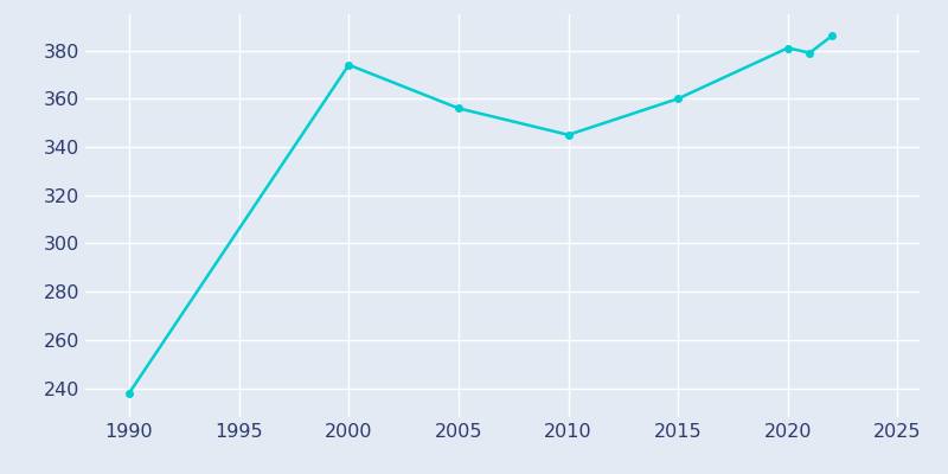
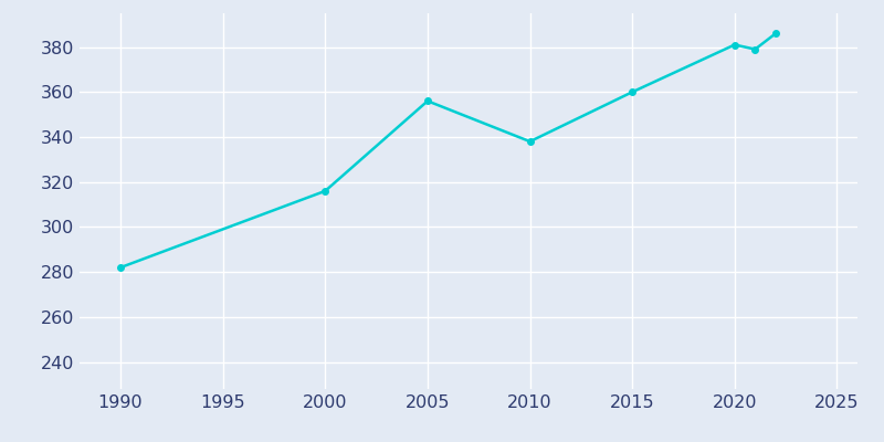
1990: 238 -> 282
2000: 374 -> 316
2010: 345 -> 338
